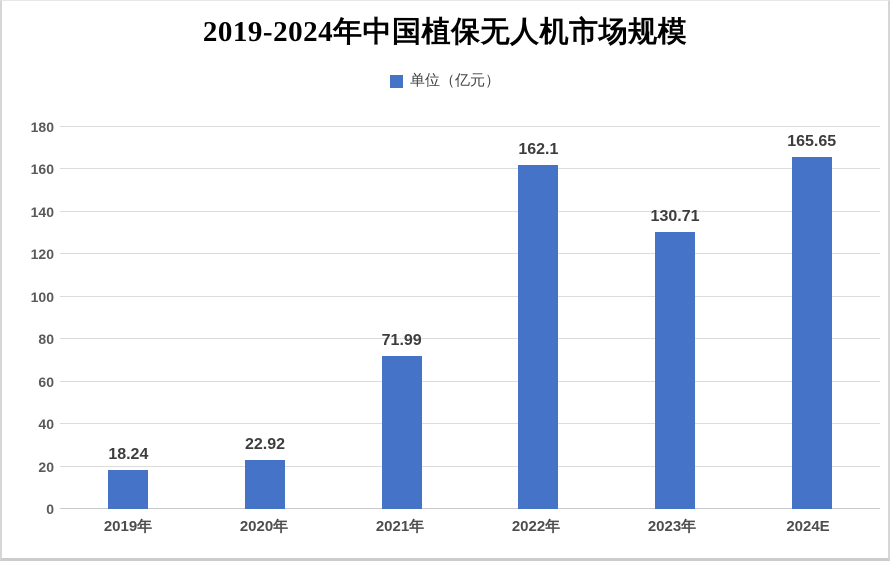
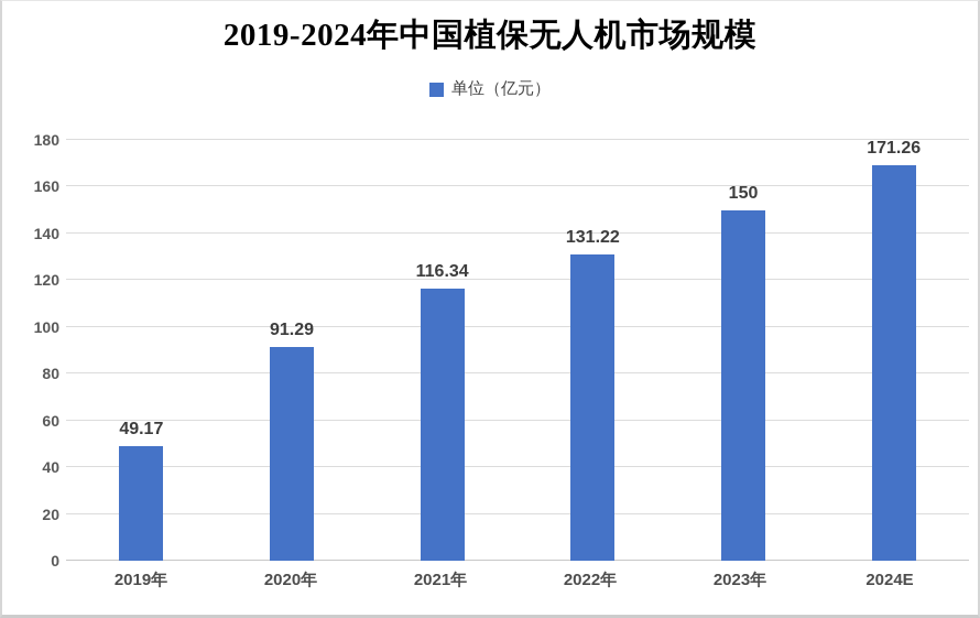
2019年: 18.24 -> 49.17
2020年: 22.92 -> 91.29
2021年: 71.99 -> 116.34
2022年: 162.1 -> 131.22
2023年: 130.71 -> 150
2024E: 165.65 -> 171.26
